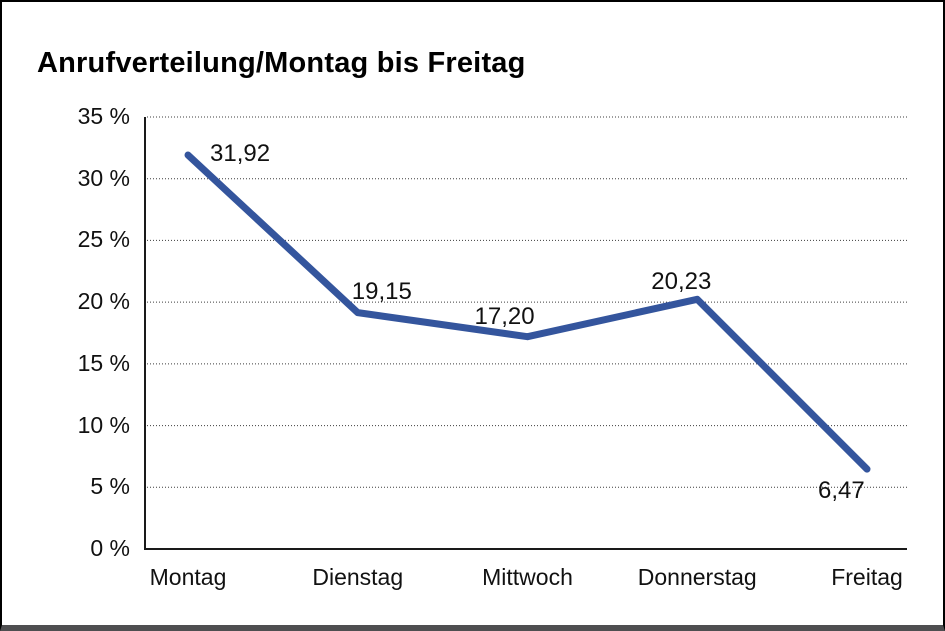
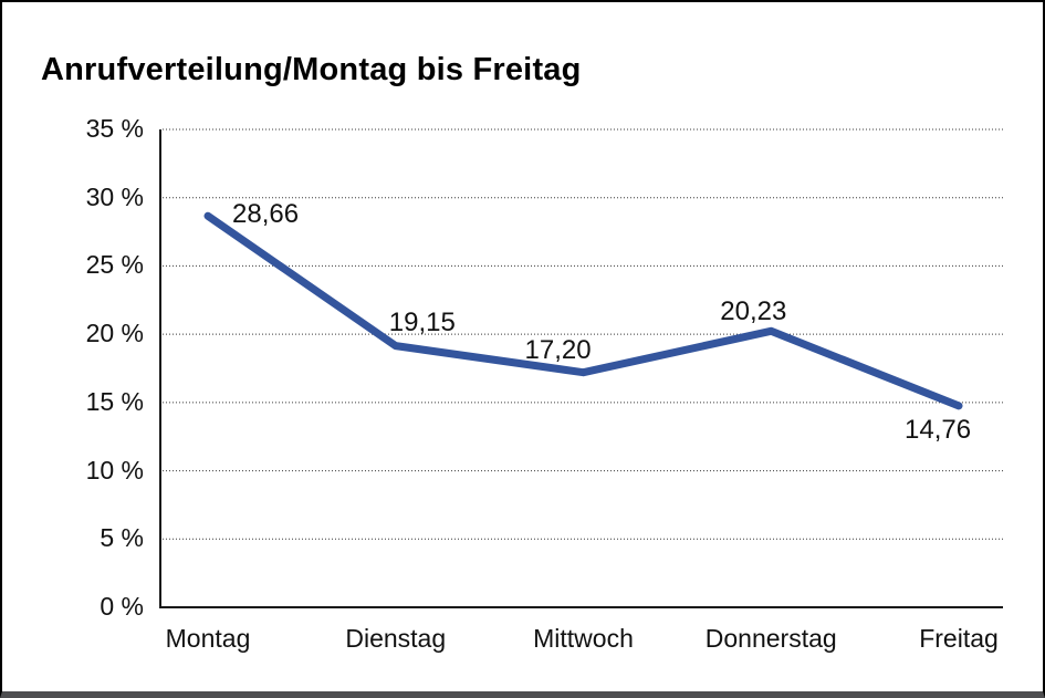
Montag: 31,92 -> 28,66
Freitag: 6,47 -> 14,76
